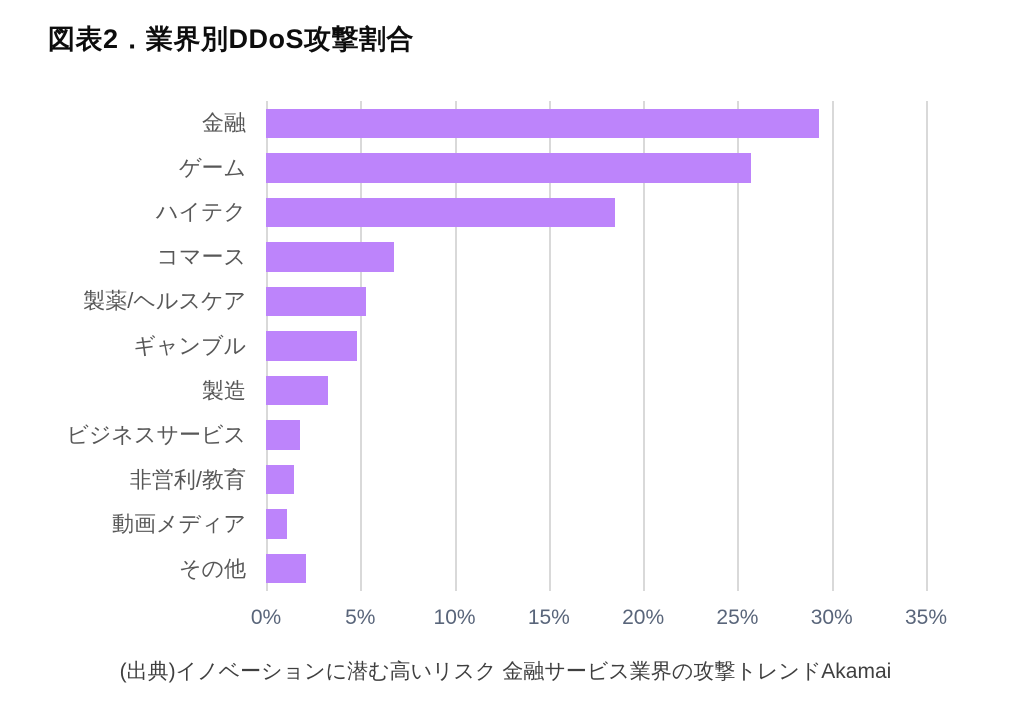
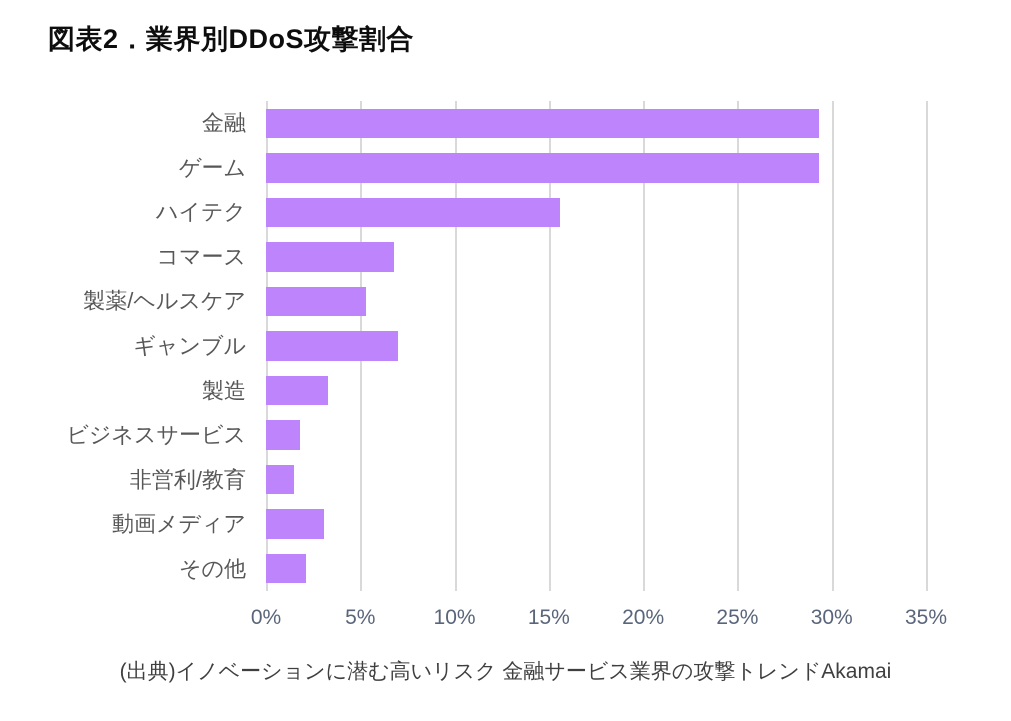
ゲーム: 25.7% -> 29.3%
ハイテク: 18.5% -> 15.6%
ギャンブル: 4.8% -> 7.0%
動画メディア: 1.1% -> 3.1%
